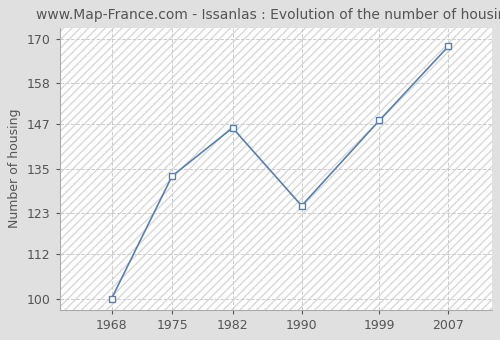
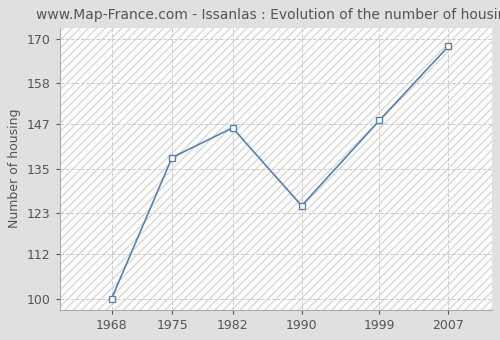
1975: 133 -> 138
